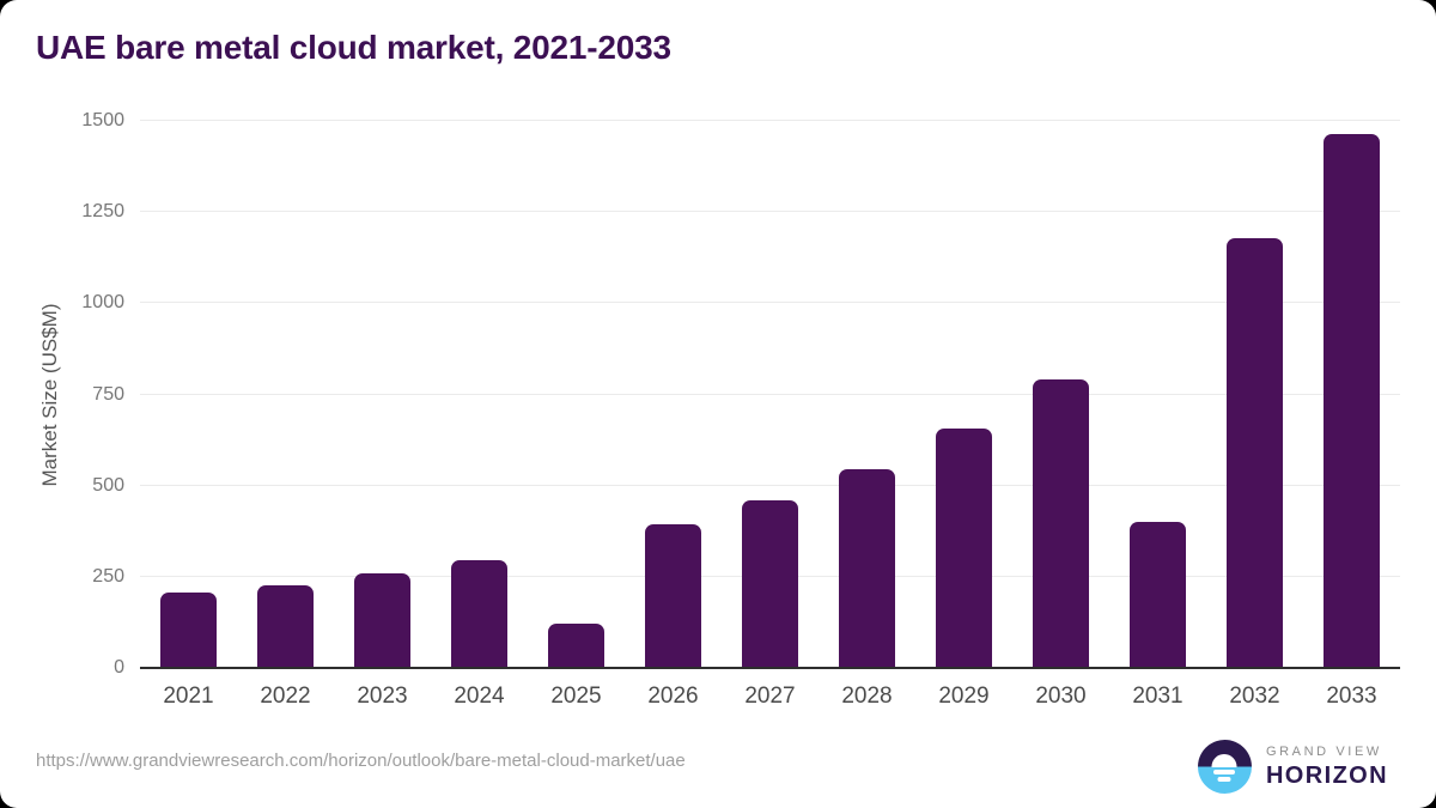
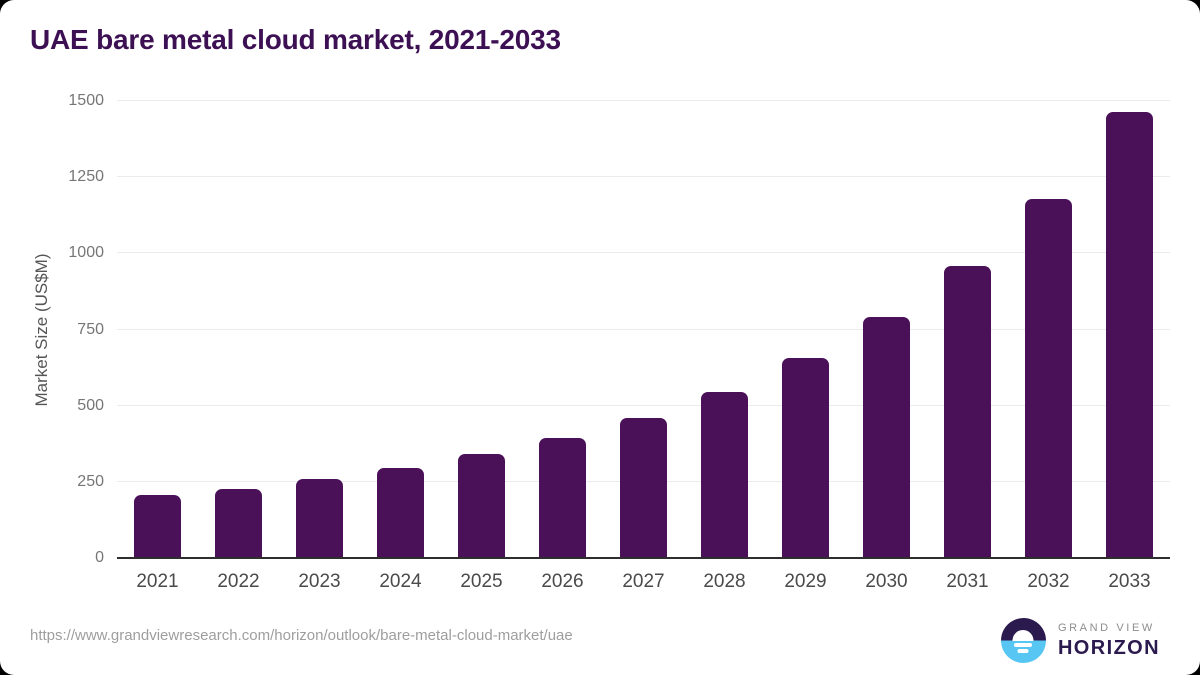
2025: 120 -> 340
2031: 400 -> 960
